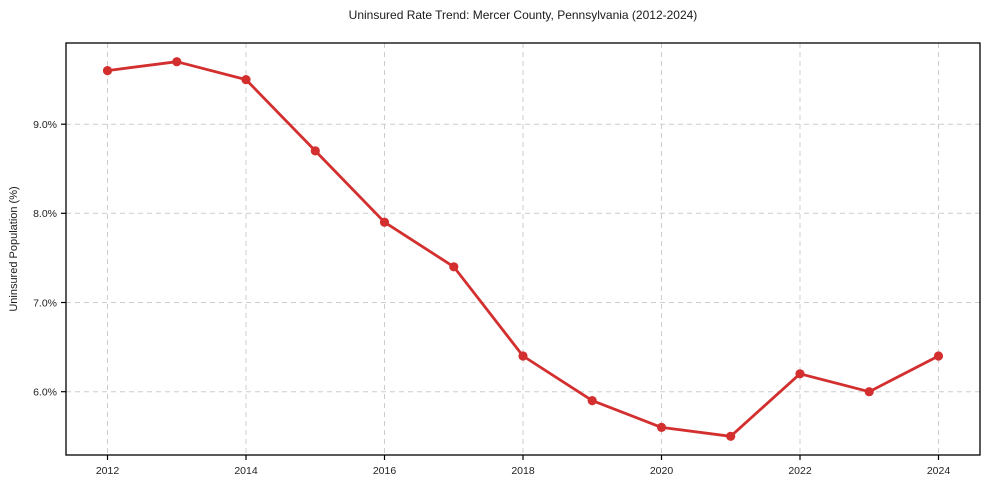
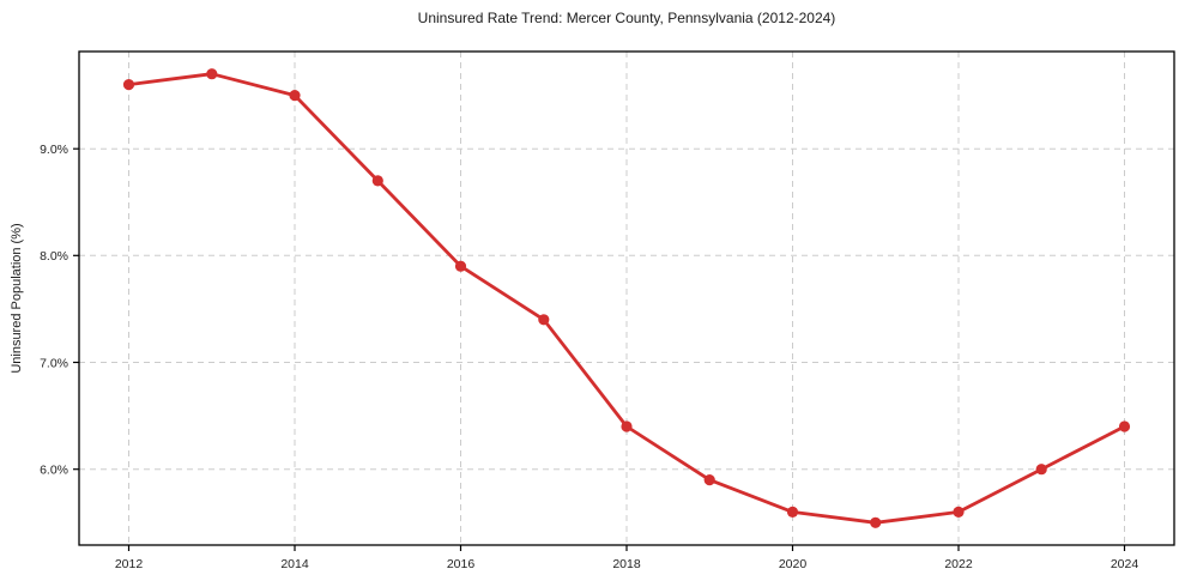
2022: 6.2% -> 5.6%
